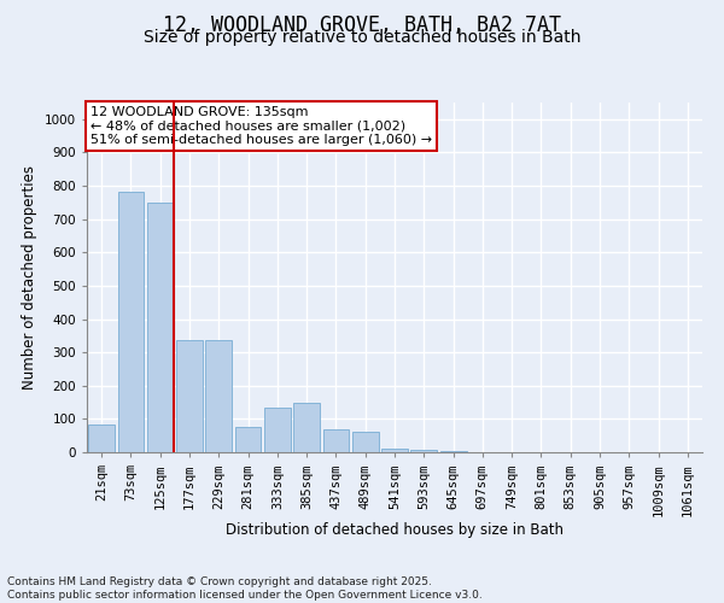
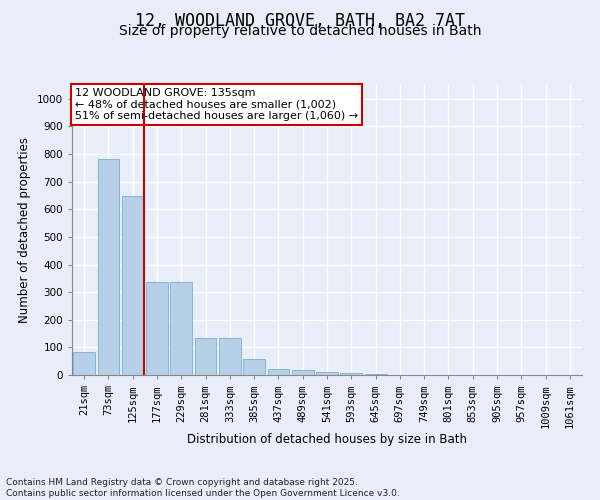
125sqm: 750 -> 648
281sqm: 75 -> 133
385sqm: 150 -> 58
437sqm: 70 -> 22
489sqm: 60 -> 18
